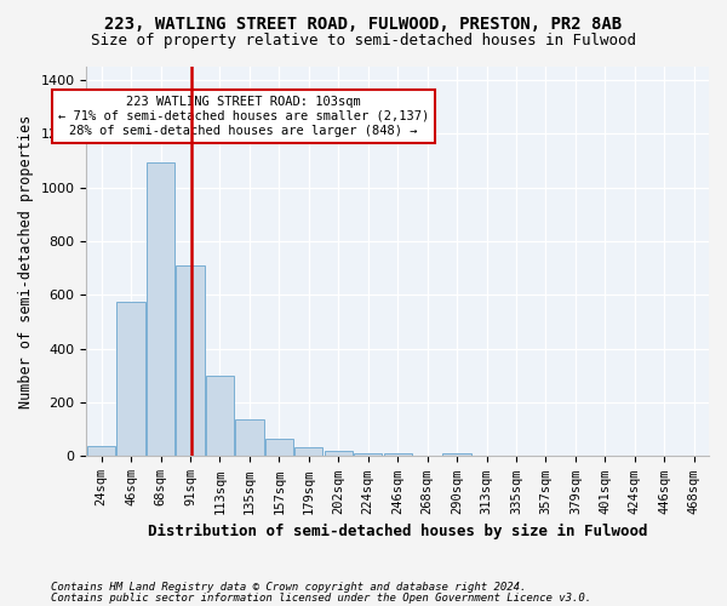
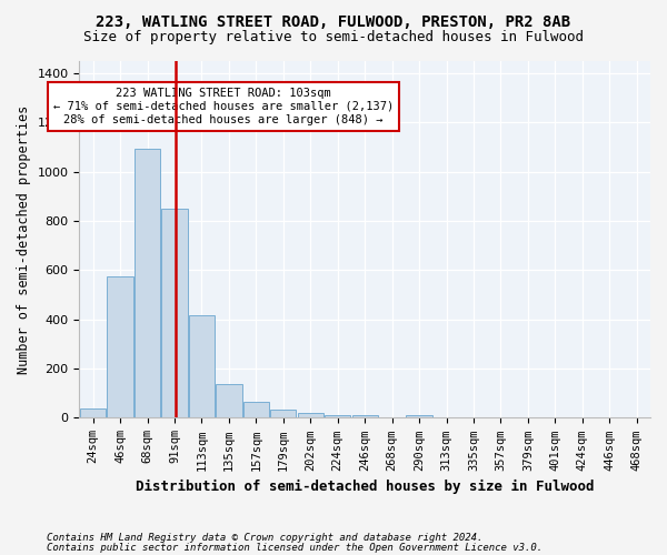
91sqm: 710 -> 850
113sqm: 300 -> 415
